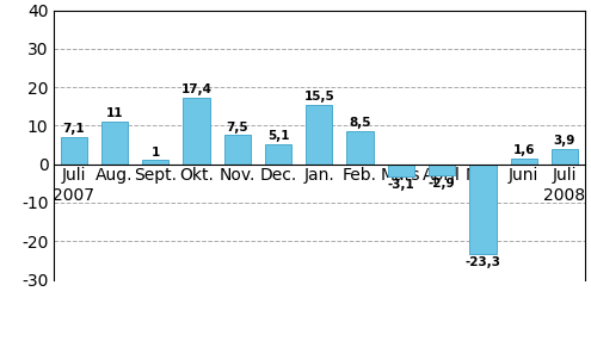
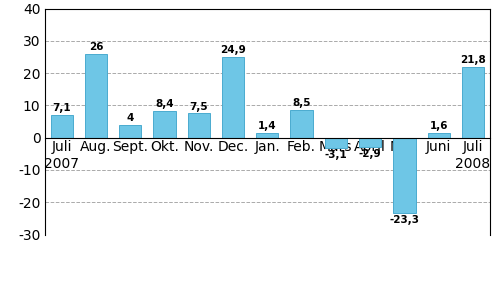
Aug.: 11 -> 26
Sept.: 1 -> 4
Okt.: 17,4 -> 8,4
Dec.: 5,1 -> 24,9
Jan.: 15,5 -> 1,4
Juli 2008: 3,9 -> 21,8
